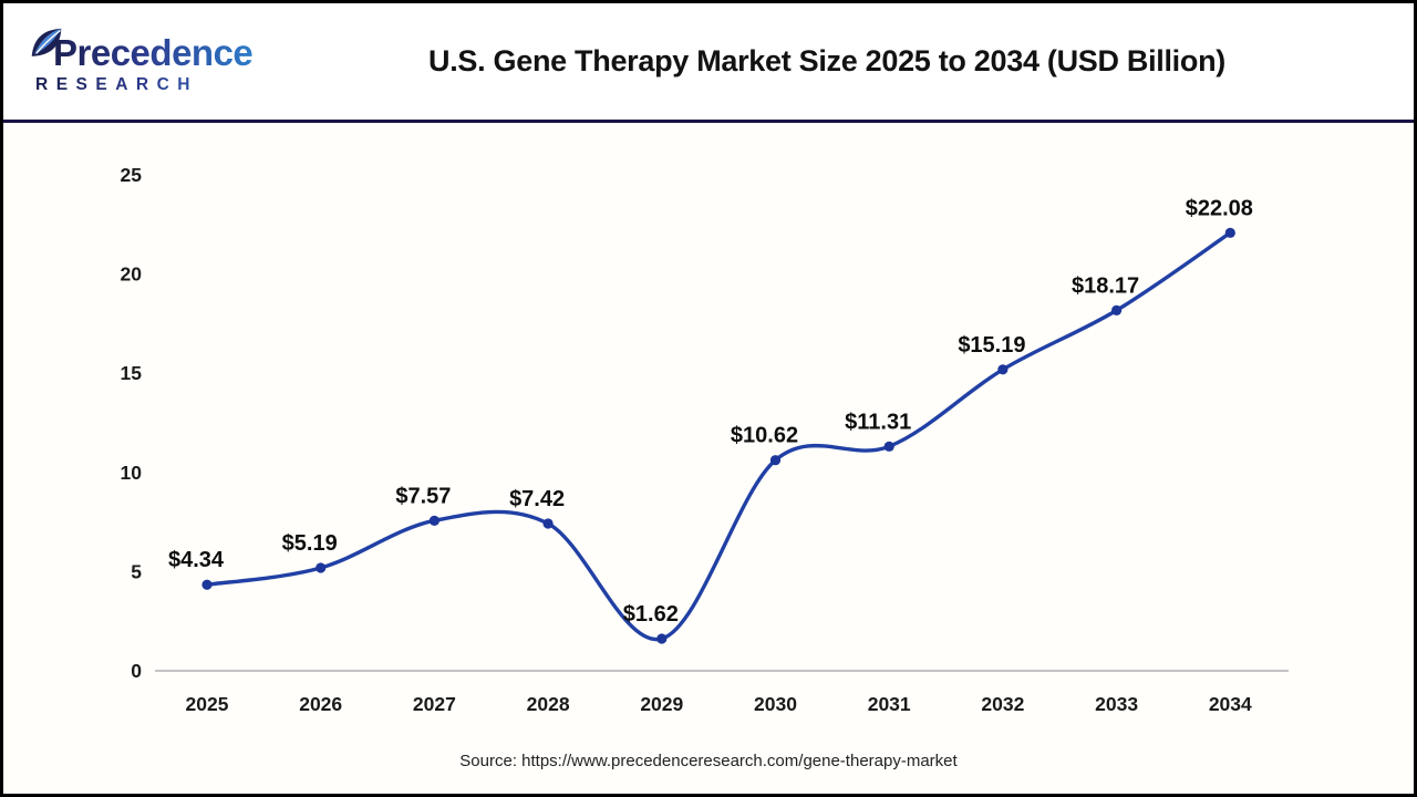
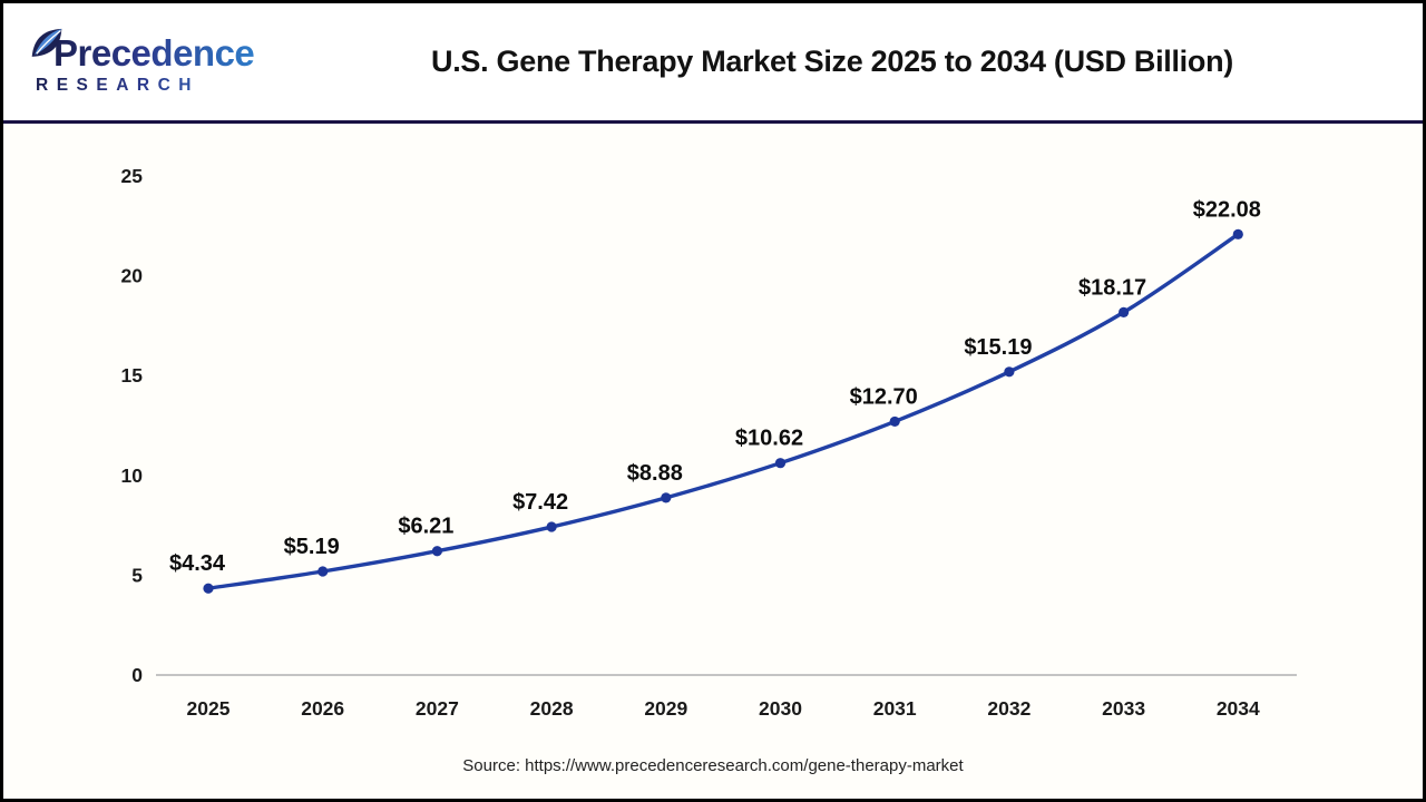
2027: $7.57 -> $6.21
2029: $1.62 -> $8.88
2031: $11.31 -> $12.70
